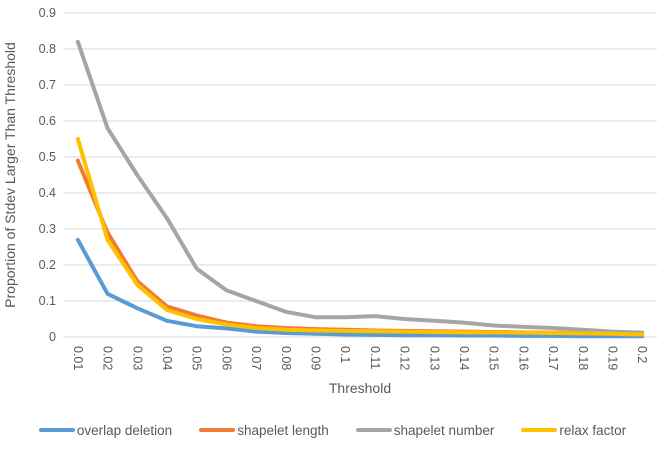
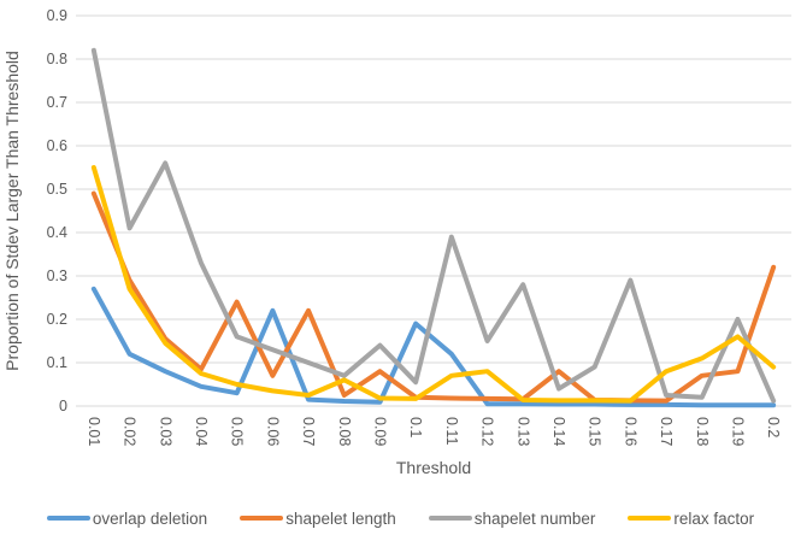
shapelet number/0.02: 0.58 -> 0.41
shapelet number/0.03: 0.45 -> 0.56
shapelet length/0.05: 0.06 -> 0.24
shapelet number/0.05: 0.19 -> 0.16
overlap deletion/0.06: 0.02 -> 0.22
shapelet length/0.06: 0.04 -> 0.07
shapelet length/0.07: 0.03 -> 0.22
relax factor/0.08: 0.02 -> 0.06
shapelet length/0.09: 0.02 -> 0.08
shapelet number/0.09: 0.06 -> 0.14
overlap deletion/0.1: 0.01 -> 0.19
overlap deletion/0.11: 0.01 -> 0.12
shapelet number/0.11: 0.06 -> 0.39
relax factor/0.11: 0.02 -> 0.07
shapelet number/0.12: 0.05 -> 0.15
relax factor/0.12: 0.01 -> 0.08
shapelet number/0.13: 0.04 -> 0.28
shapelet length/0.14: 0.01 -> 0.08
shapelet number/0.15: 0.03 -> 0.09
shapelet number/0.16: 0.03 -> 0.29
relax factor/0.17: 0.01 -> 0.08
shapelet length/0.18: 0.01 -> 0.07
relax factor/0.18: 0.01 -> 0.11
shapelet length/0.19: 0.01 -> 0.08
shapelet number/0.19: 0.01 -> 0.20
relax factor/0.19: 0.01 -> 0.16
shapelet length/0.2: 0.01 -> 0.32
relax factor/0.2: 0.01 -> 0.09
